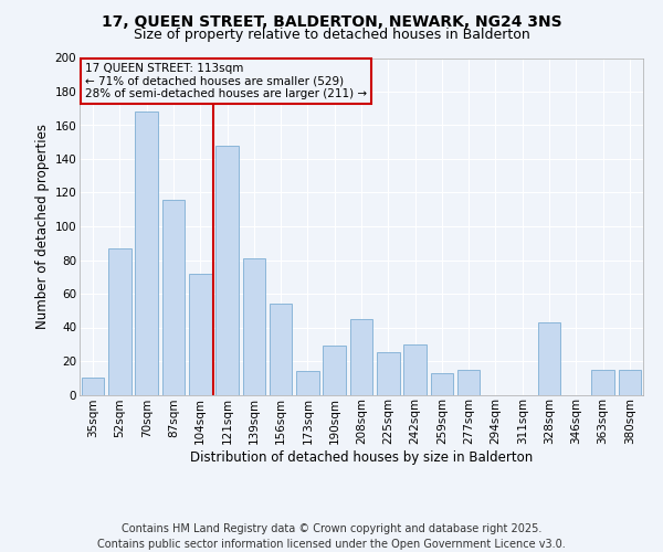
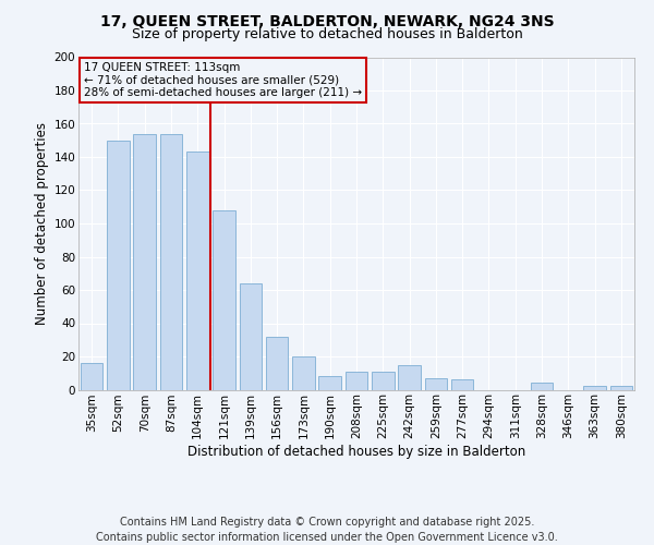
35sqm: 10 -> 16
52sqm: 87 -> 150
70sqm: 168 -> 154
87sqm: 116 -> 154
104sqm: 72 -> 143
121sqm: 148 -> 108
139sqm: 81 -> 64
156sqm: 54 -> 32
173sqm: 14 -> 20
190sqm: 29 -> 8
208sqm: 45 -> 11
225sqm: 25 -> 11
242sqm: 30 -> 15
259sqm: 13 -> 7
277sqm: 15 -> 6
328sqm: 43 -> 4
363sqm: 15 -> 2
380sqm: 15 -> 2
